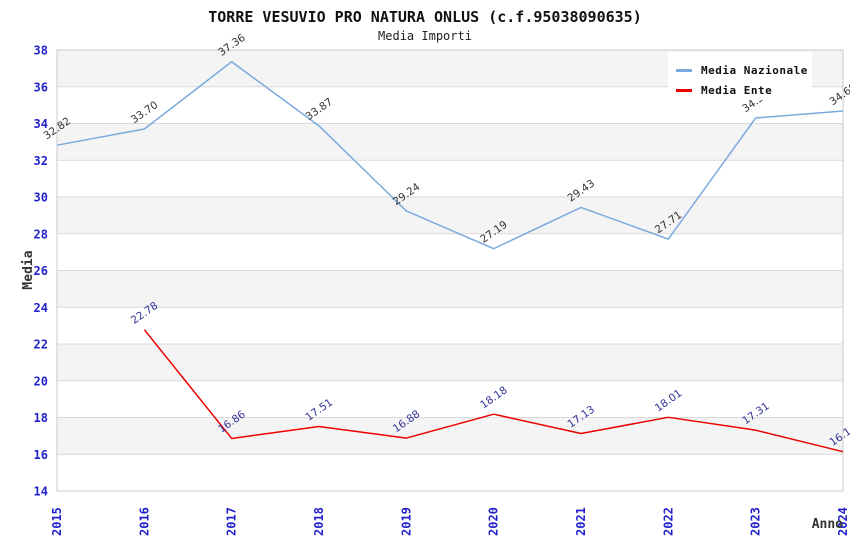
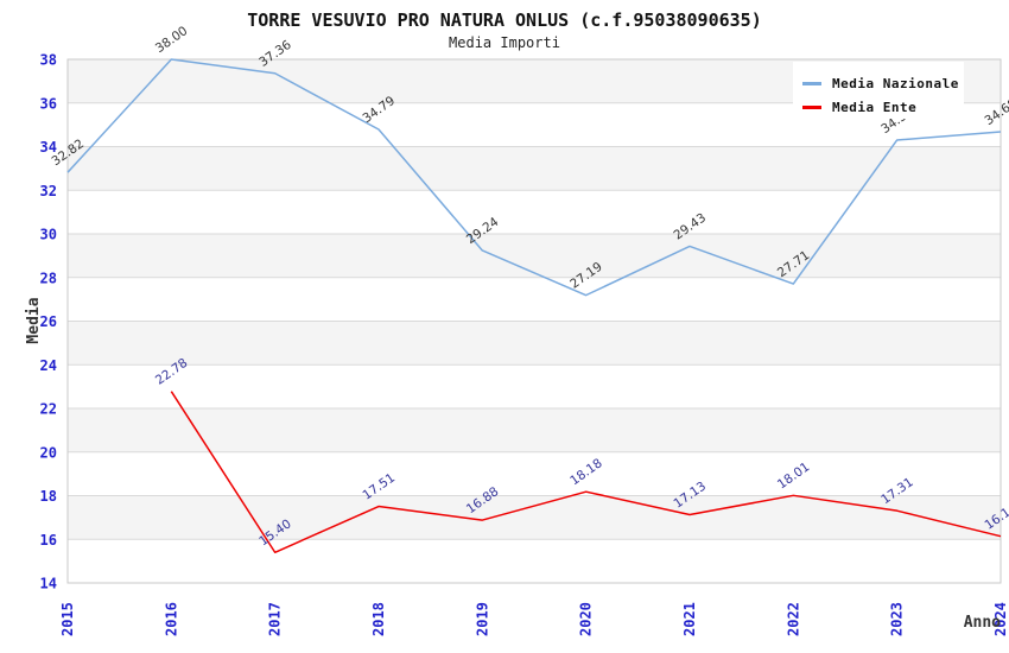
Media Nazionale/2016: 33.70 -> 38.00
Media Ente/2017: 16.86 -> 15.40
Media Nazionale/2018: 33.87 -> 34.79
